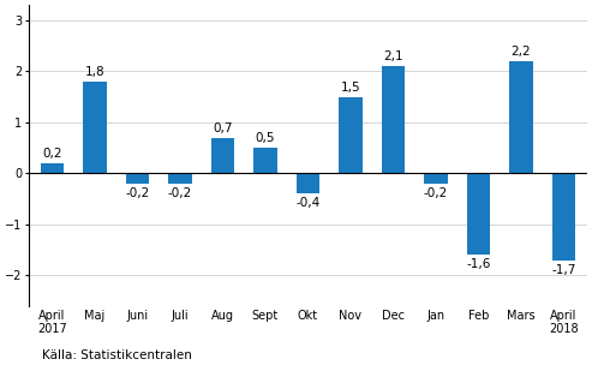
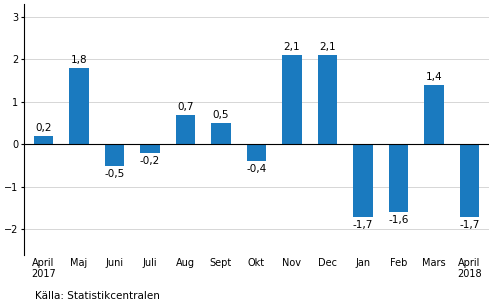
Juni: -0,2 -> -0,5
Nov: 1,5 -> 2,1
Jan: -0,2 -> -1,7
Mars: 2,2 -> 1,4
